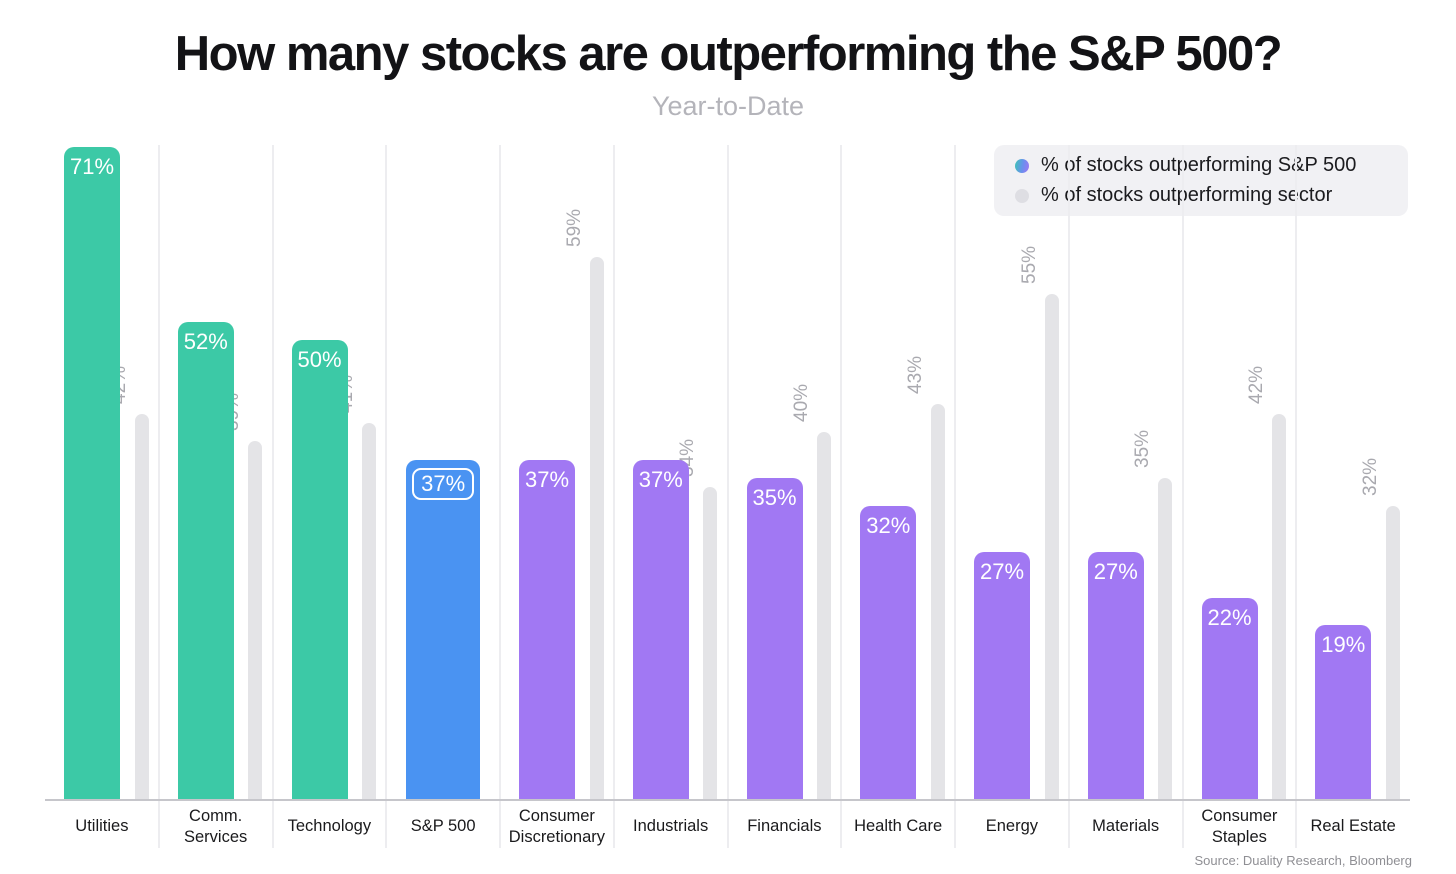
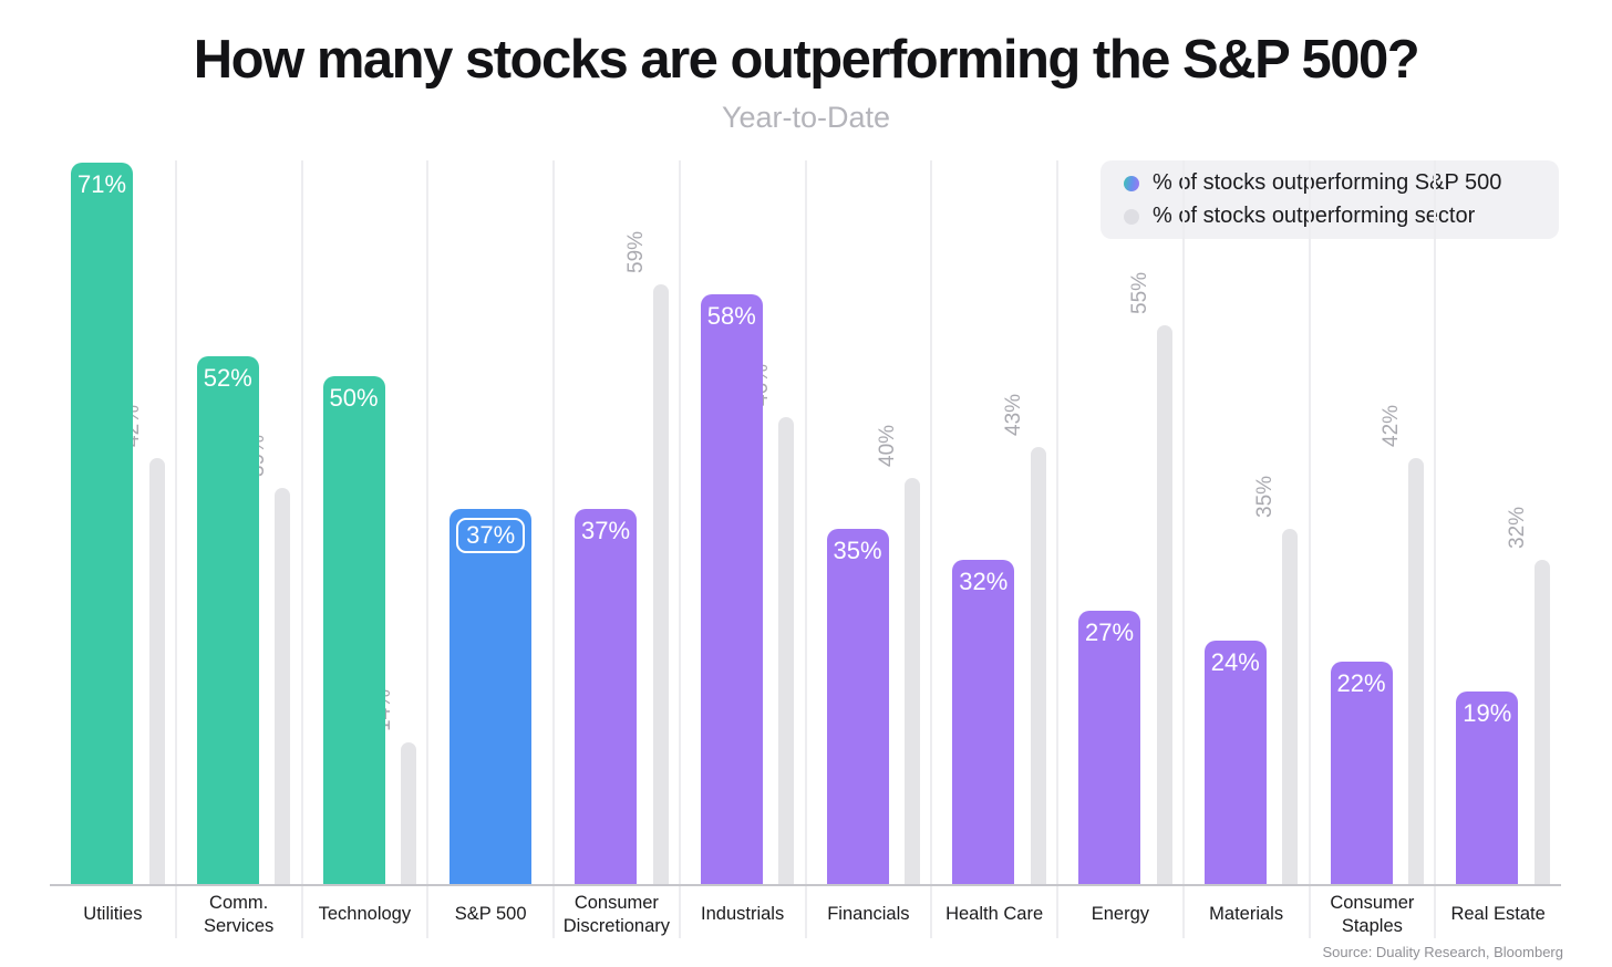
% of stocks outperforming sector/Technology: 41% -> 14%
% of stocks outperforming S&P 500/Industrials: 37% -> 58%
% of stocks outperforming sector/Industrials: 34% -> 46%
% of stocks outperforming S&P 500/Materials: 27% -> 24%
